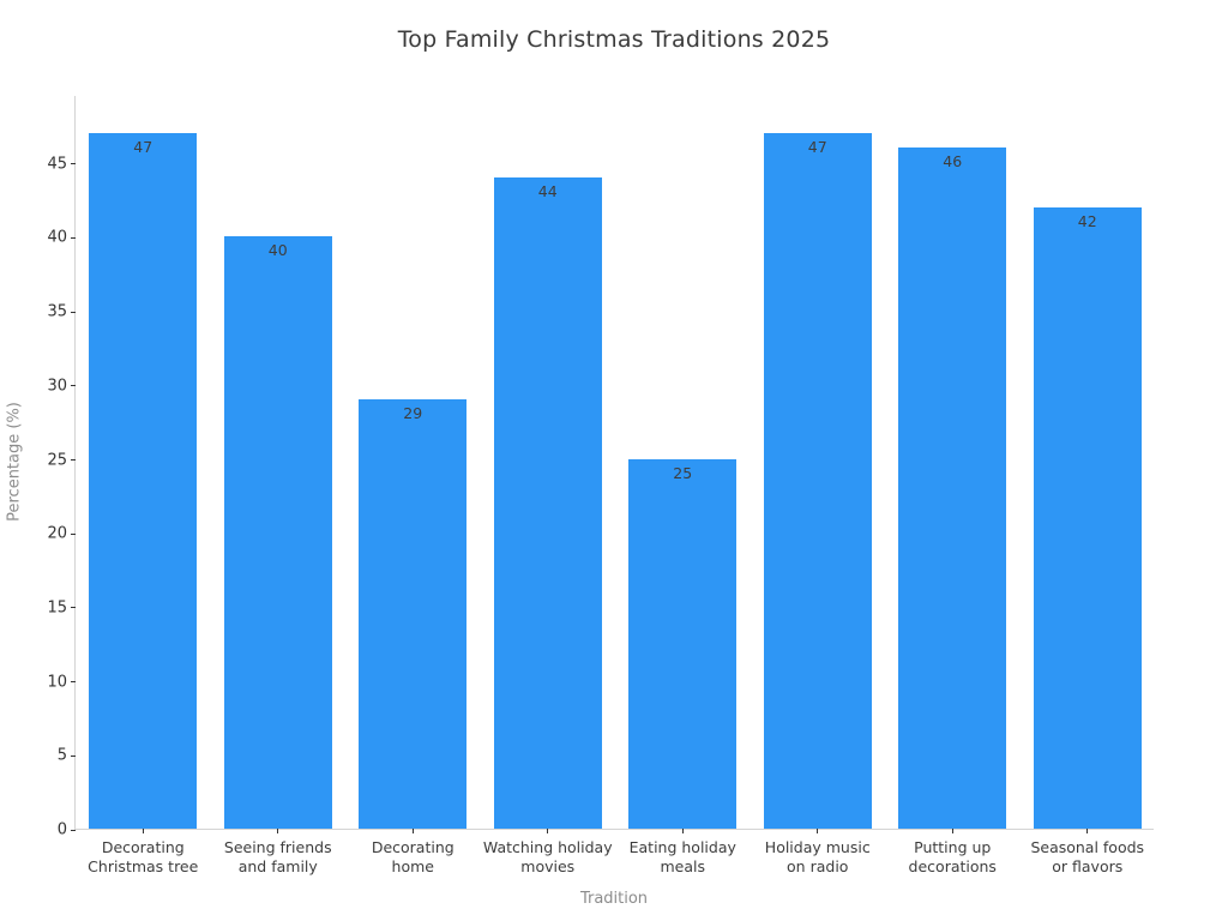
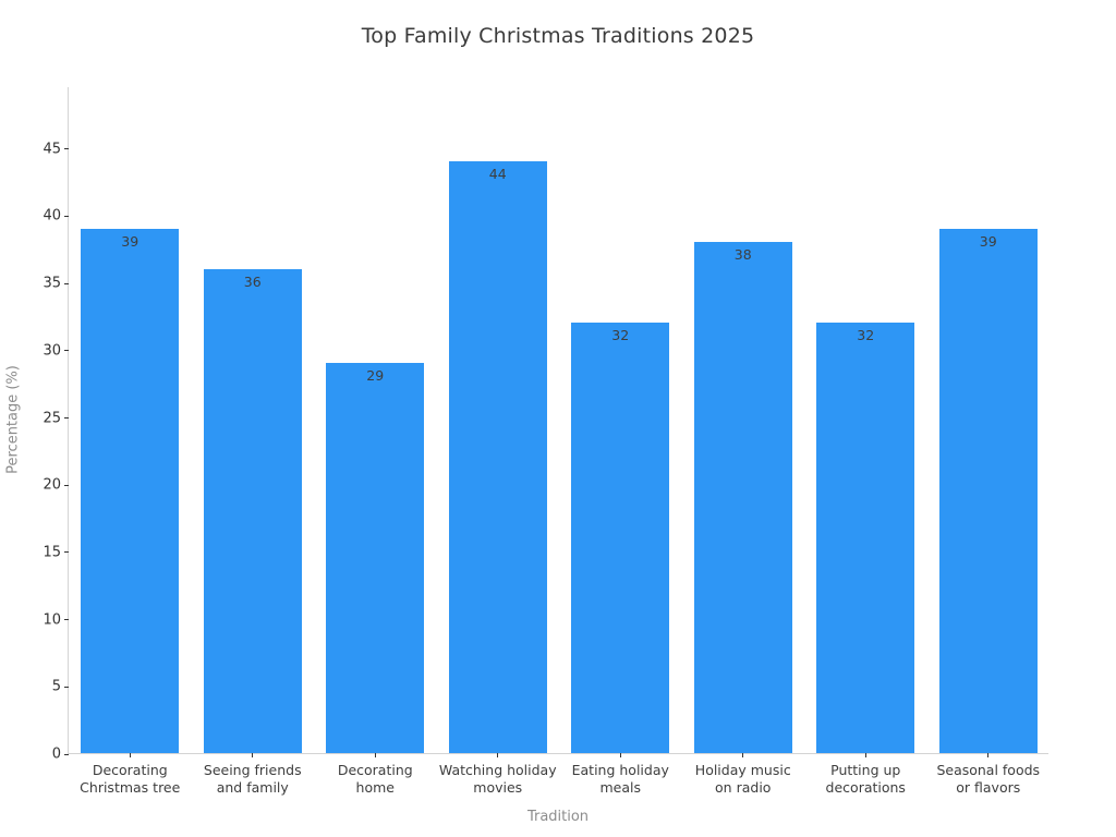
Decorating Christmas tree: 47 -> 39
Seeing friends and family: 40 -> 36
Eating holiday meals: 25 -> 32
Holiday music on radio: 47 -> 38
Putting up decorations: 46 -> 32
Seasonal foods or flavors: 42 -> 39
